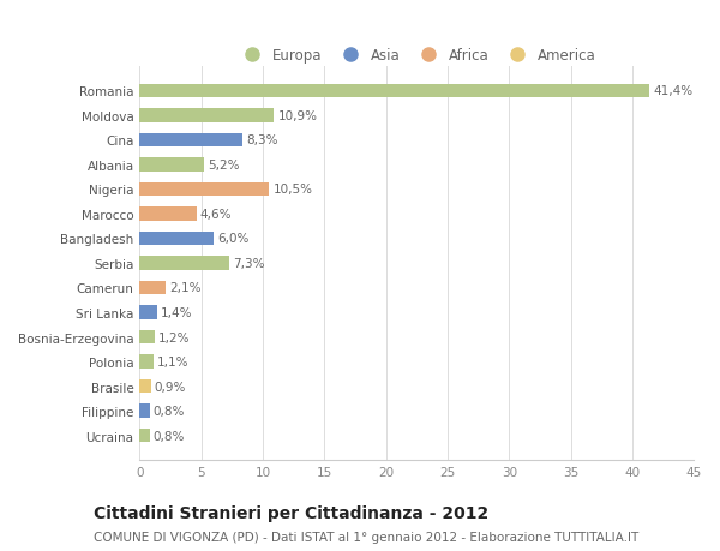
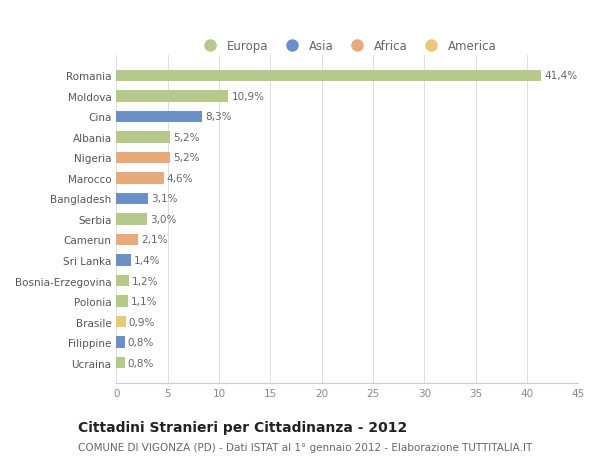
Nigeria: 10,5% -> 5,2%
Bangladesh: 6,0% -> 3,1%
Serbia: 7,3% -> 3,0%
